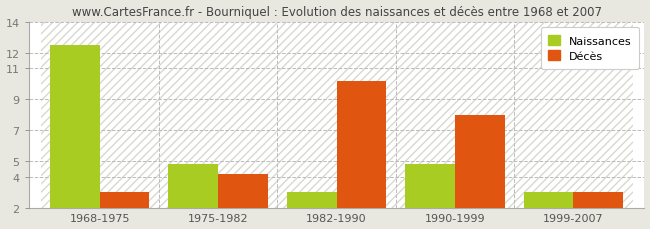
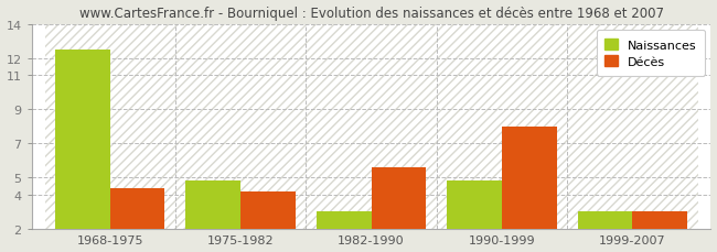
Décès/1968-1975: 3.0 -> 4.4
Décès/1982-1990: 10.2 -> 5.6
